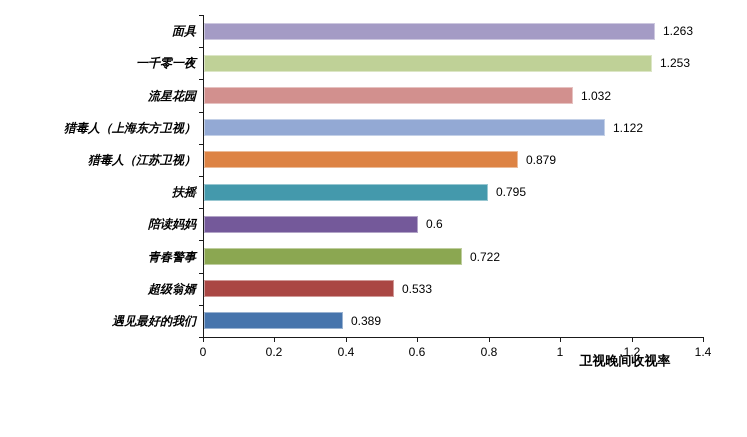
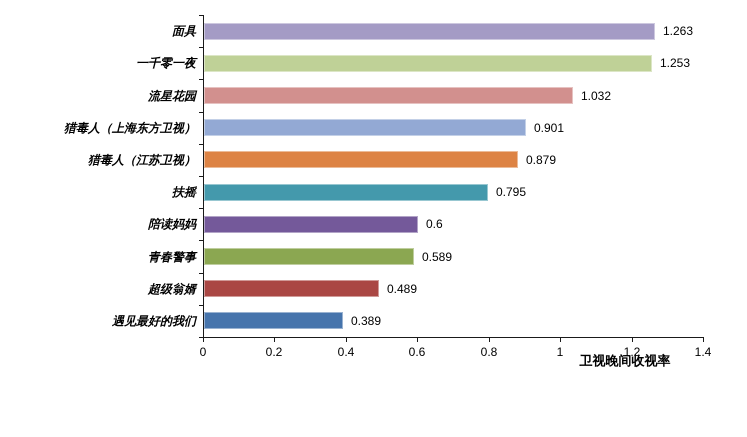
猎毒人（上海东方卫视）: 1.122 -> 0.901
青春警事: 0.722 -> 0.589
超级翁婿: 0.533 -> 0.489
